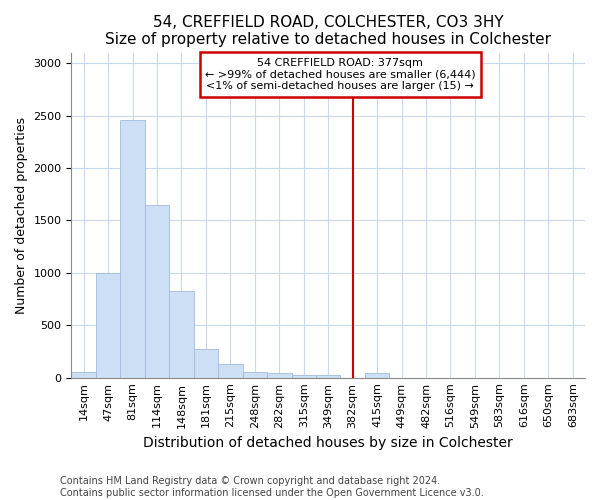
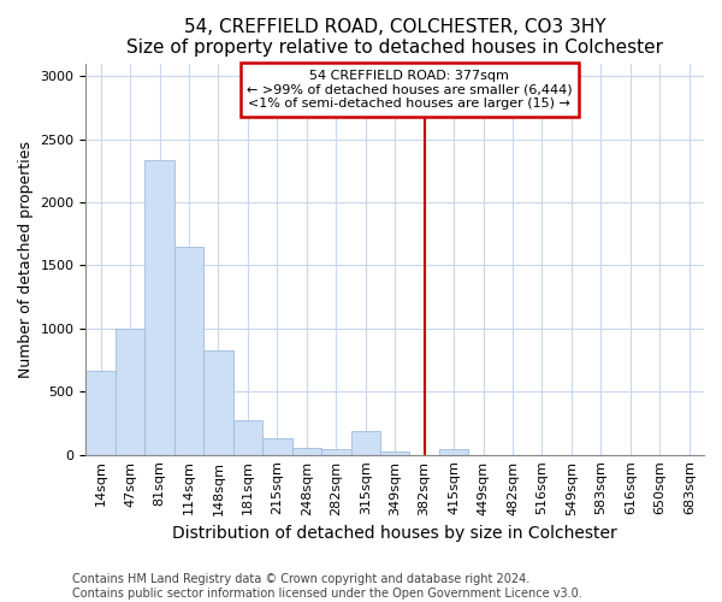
14sqm: 60 -> 660
81sqm: 2460 -> 2330
315sqm: 30 -> 190
